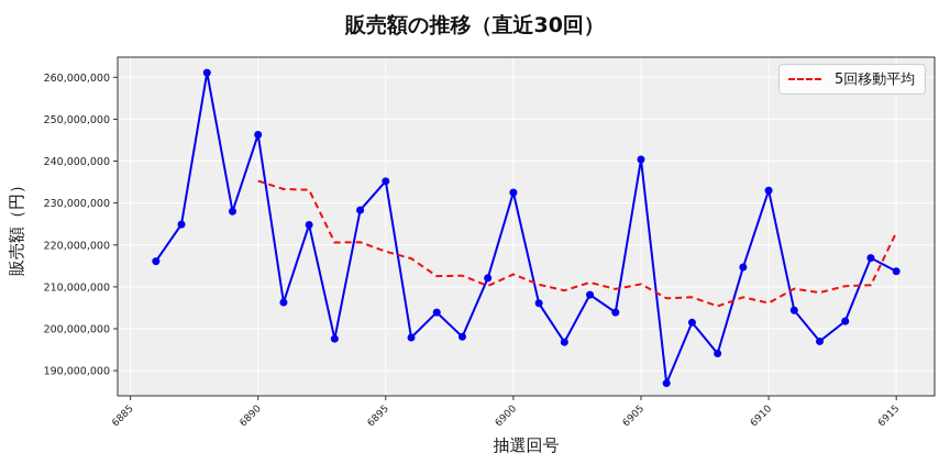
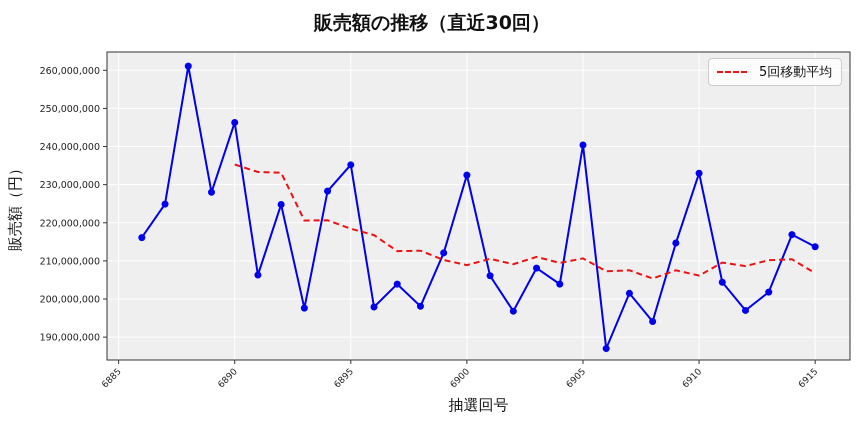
5回移動平均/6900: 213000000 -> 209000000
5回移動平均/6915: 223000000 -> 207000000
